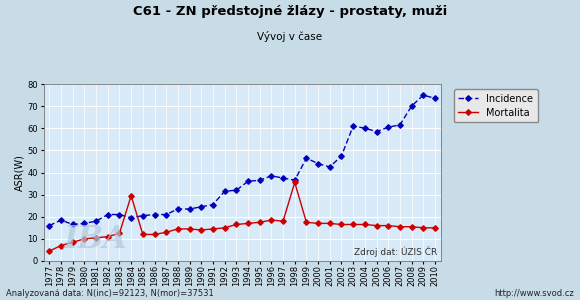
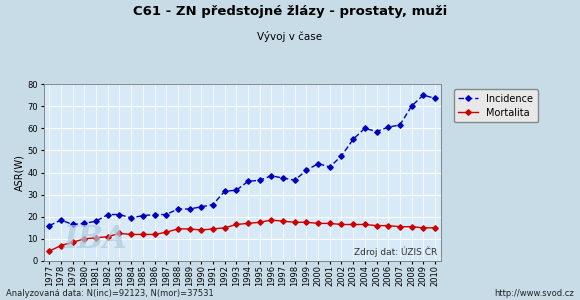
Mortalita/1984: 29.5 -> 12.0
Mortalita/1998: 35.5 -> 17.5
Incidence/1999: 46.5 -> 41.0
Incidence/2003: 61.0 -> 55.0
